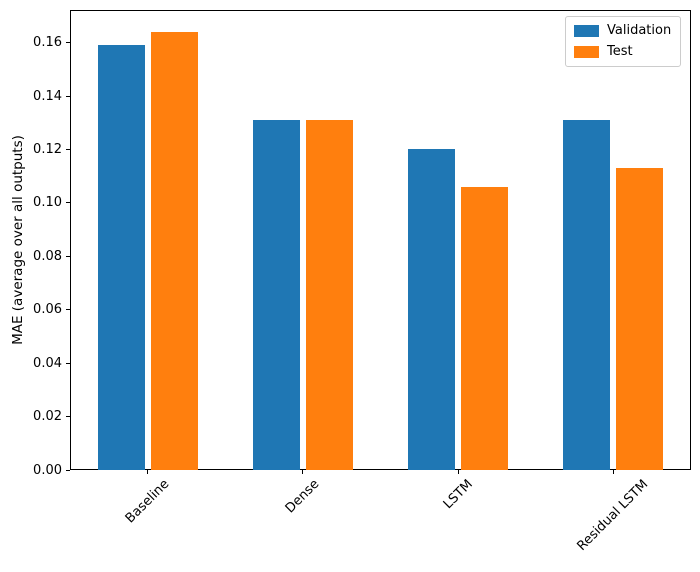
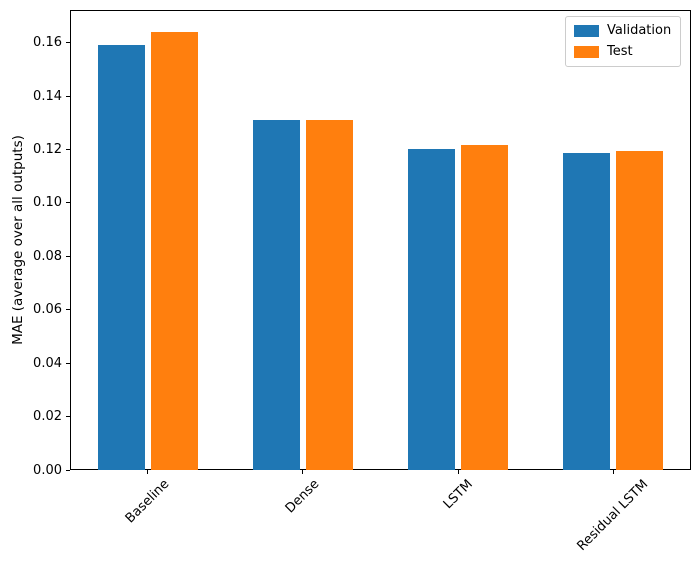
Test/LSTM: 0.106 -> 0.121
Validation/Residual LSTM: 0.131 -> 0.118
Test/Residual LSTM: 0.113 -> 0.119
